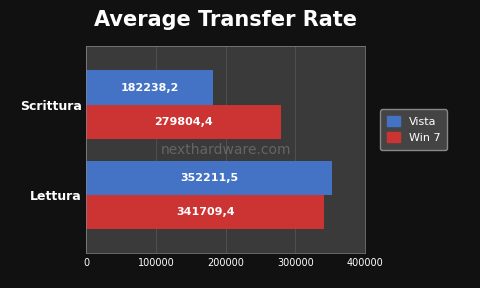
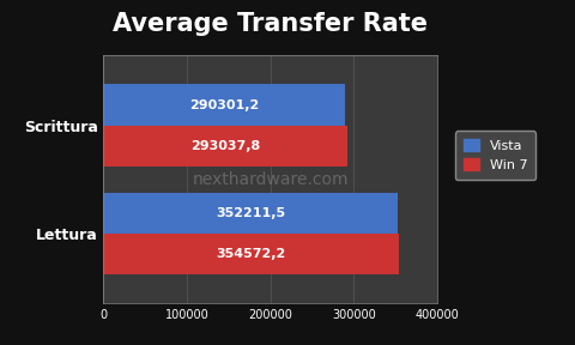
Vista/Scrittura: 182238,2 -> 290301,2
Win 7/Scrittura: 279804,4 -> 293037,8
Win 7/Lettura: 341709,4 -> 354572,2
